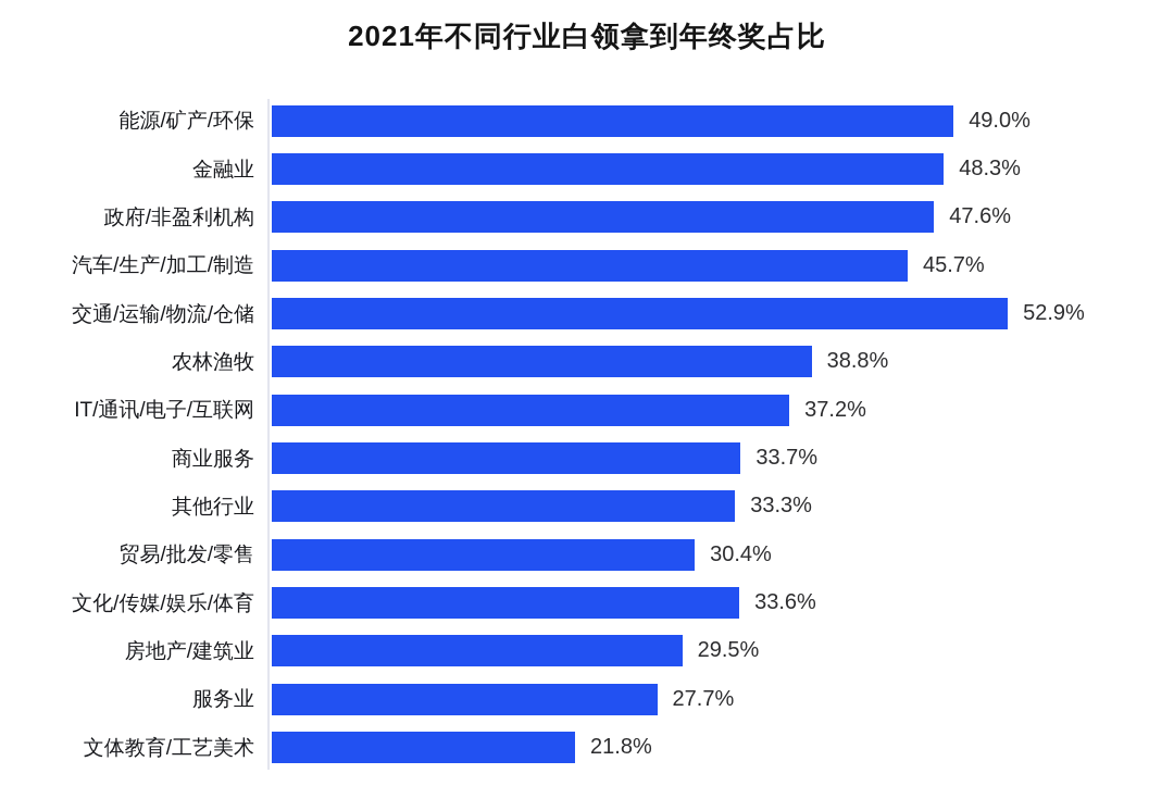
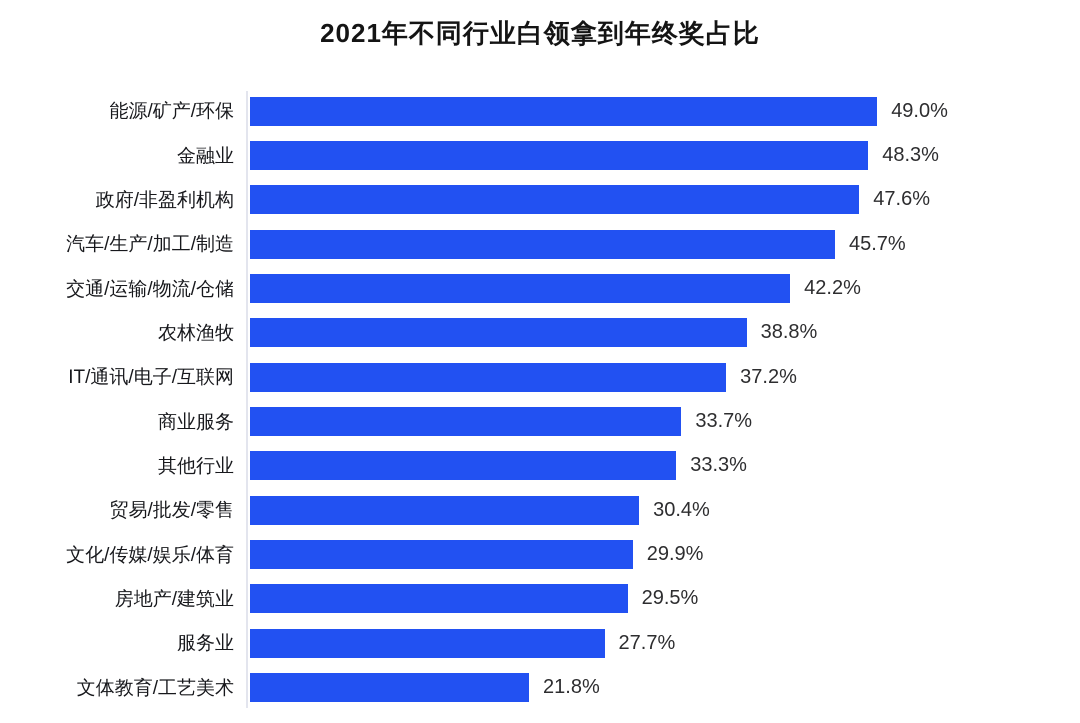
交通/运输/物流/仓储: 52.9% -> 42.2%
文化/传媒/娱乐/体育: 33.6% -> 29.9%
